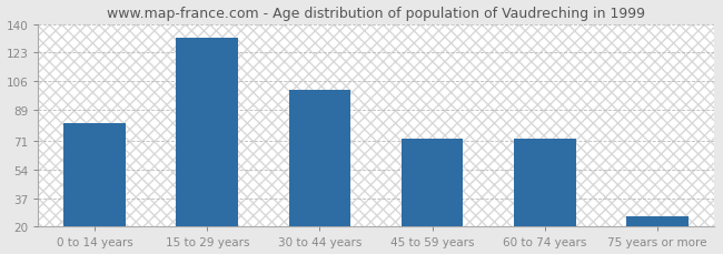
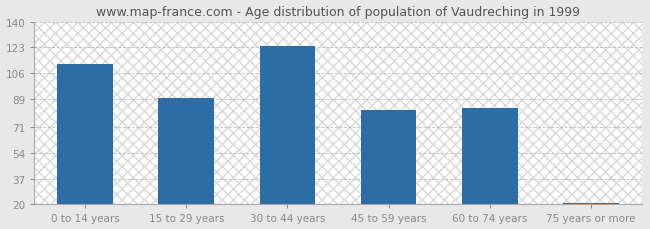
0 to 14 years: 81 -> 112
15 to 29 years: 132 -> 90
30 to 44 years: 101 -> 124
45 to 59 years: 72 -> 82
60 to 74 years: 72 -> 83
75 years or more: 26 -> 21
